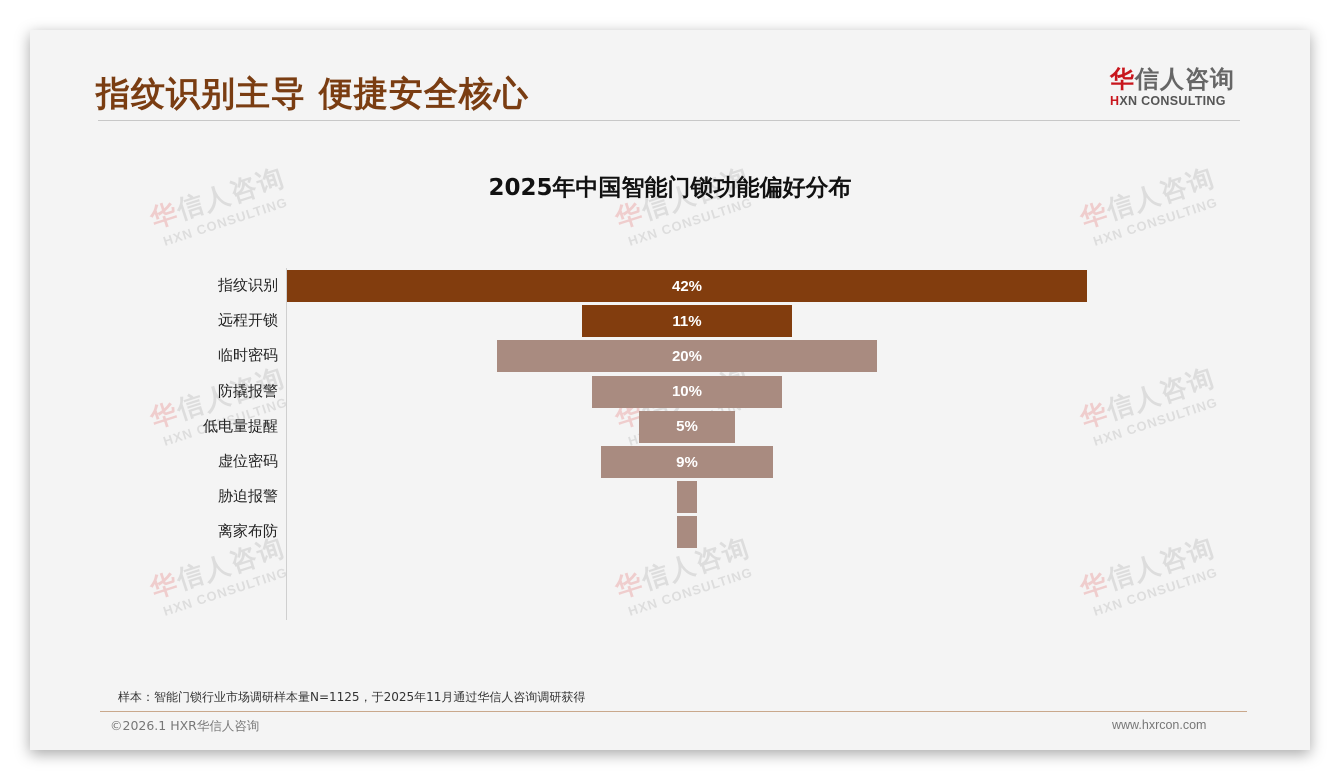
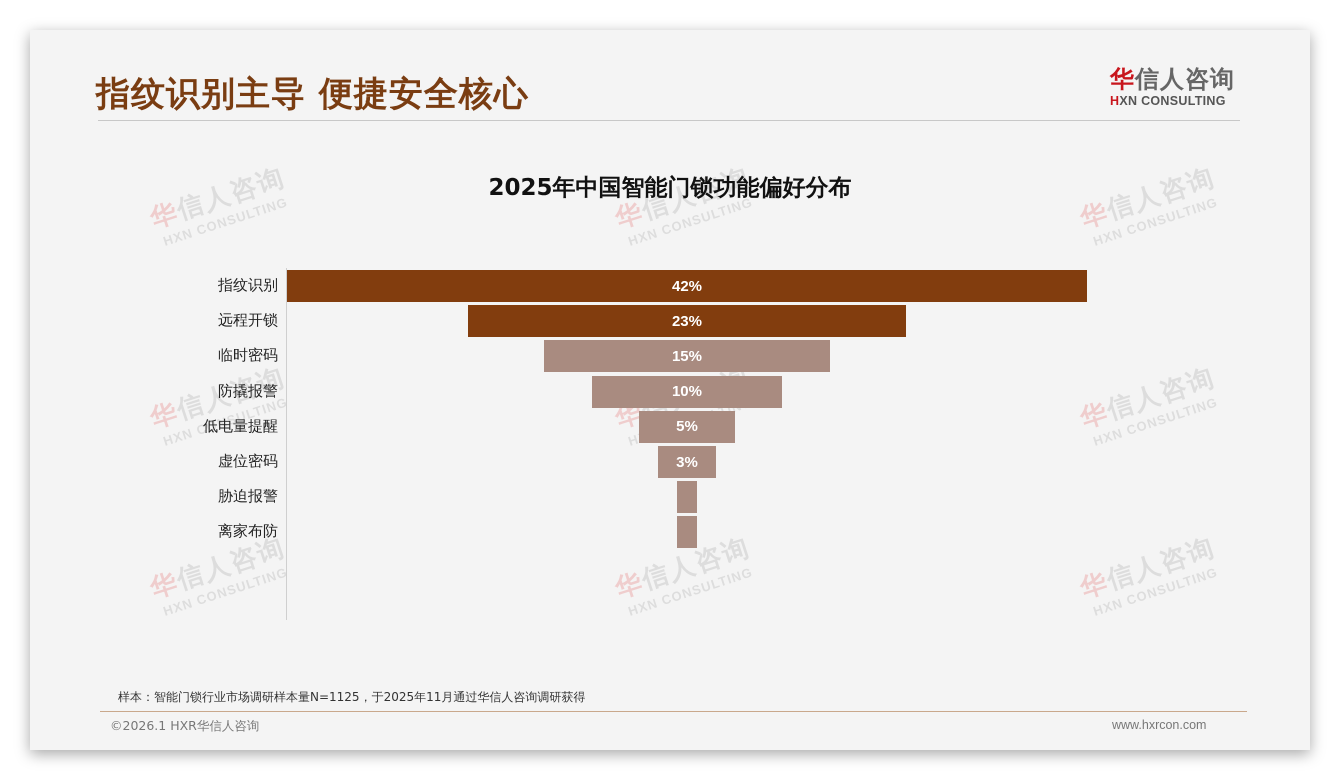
远程开锁: 11% -> 23%
临时密码: 20% -> 15%
虚位密码: 9% -> 3%
